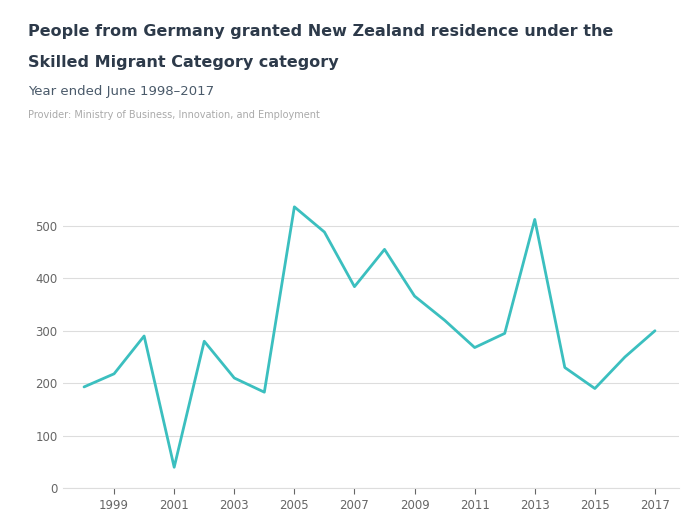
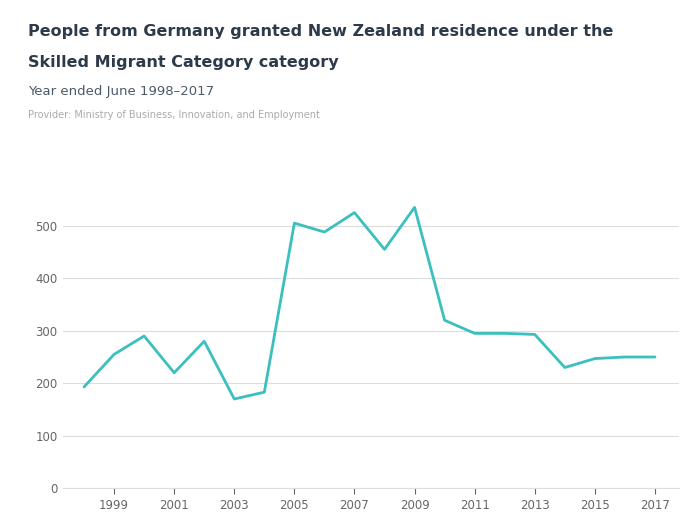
1999: 218 -> 255
2001: 40 -> 220
2003: 210 -> 170
2005: 536 -> 505
2007: 384 -> 525
2009: 366 -> 535
2011: 268 -> 295
2013: 512 -> 293
2015: 190 -> 247
2017: 300 -> 250
